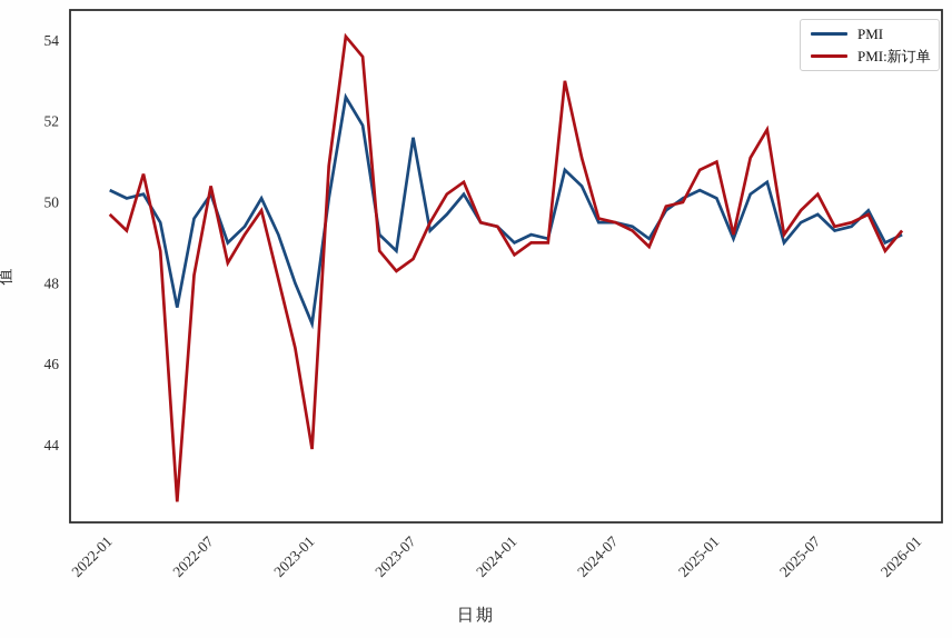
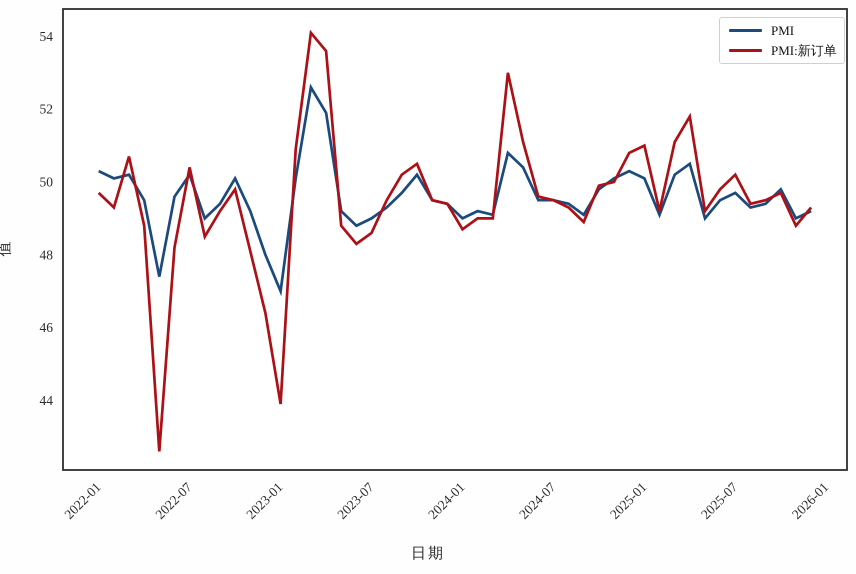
PMI/2023-07: 51.6 -> 49.0
